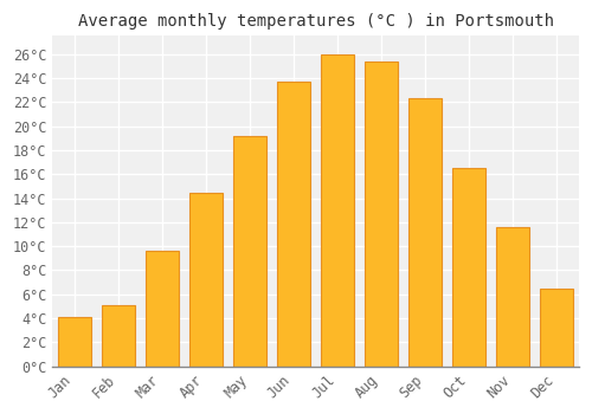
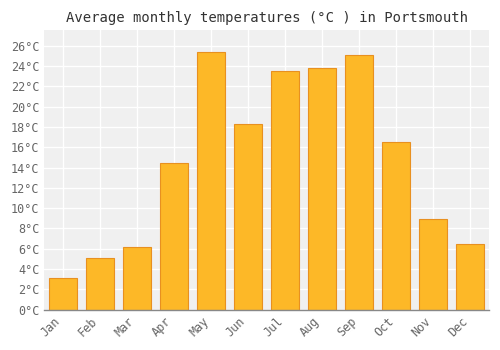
Jan: 4.1°C -> 3.1°C
Mar: 9.6°C -> 6.2°C
May: 19.2°C -> 25.4°C
Jun: 23.7°C -> 18.3°C
Jul: 26.0°C -> 23.5°C
Aug: 25.4°C -> 23.8°C
Sep: 22.3°C -> 25.1°C
Nov: 11.6°C -> 8.9°C
